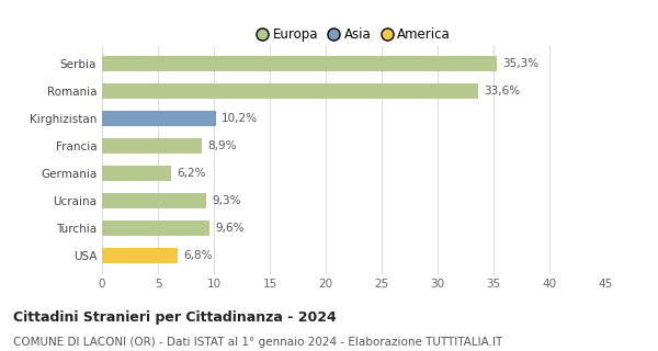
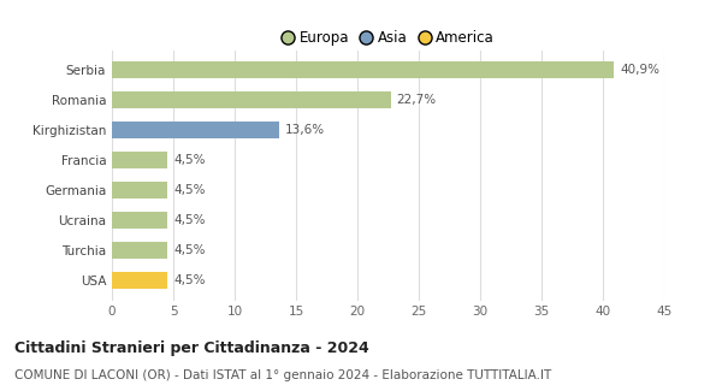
Serbia: 35,3% -> 40,9%
Romania: 33,6% -> 22,7%
Kirghizistan: 10,2% -> 13,6%
Francia: 8,9% -> 4,5%
Germania: 6,2% -> 4,5%
Ucraina: 9,3% -> 4,5%
Turchia: 9,6% -> 4,5%
USA: 6,8% -> 4,5%
